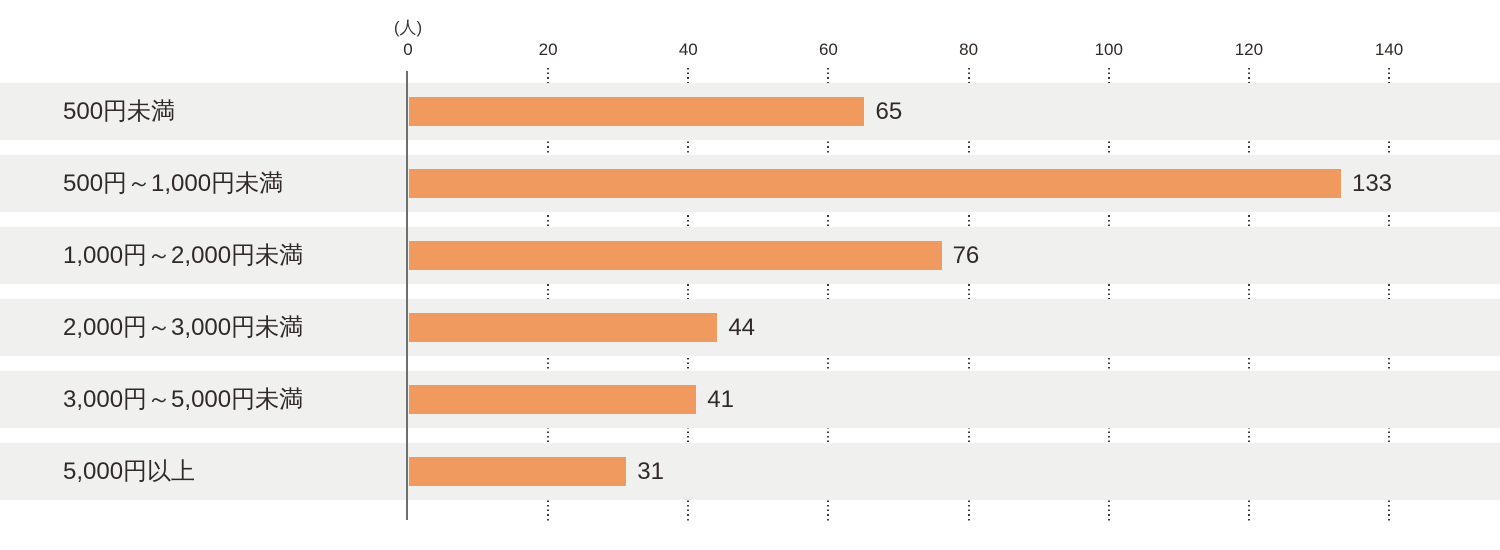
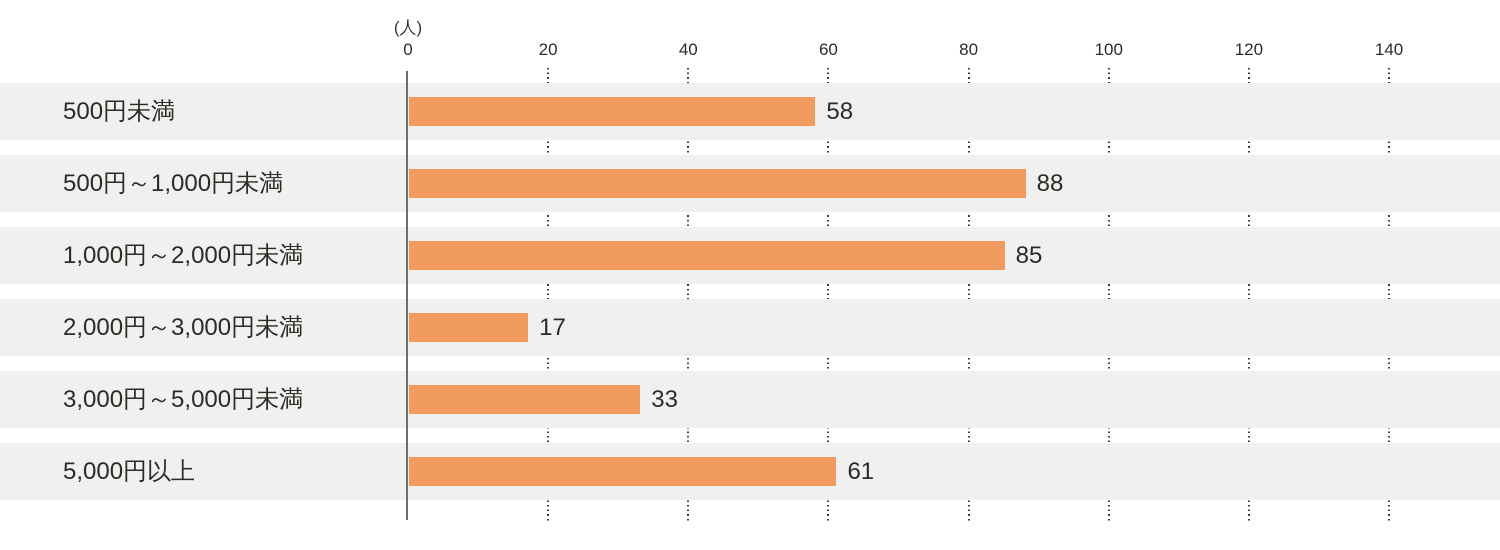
500円未満: 65 -> 58
500円～1,000円未満: 133 -> 88
1,000円～2,000円未満: 76 -> 85
2,000円～3,000円未満: 44 -> 17
3,000円～5,000円未満: 41 -> 33
5,000円以上: 31 -> 61
